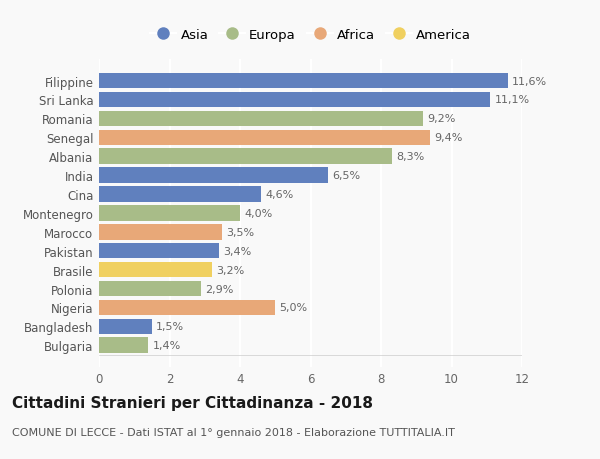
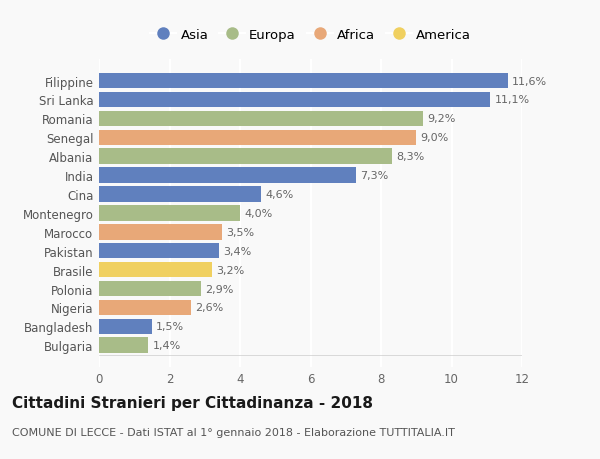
Senegal: 9,4% -> 9,0%
India: 6,5% -> 7,3%
Nigeria: 5,0% -> 2,6%
